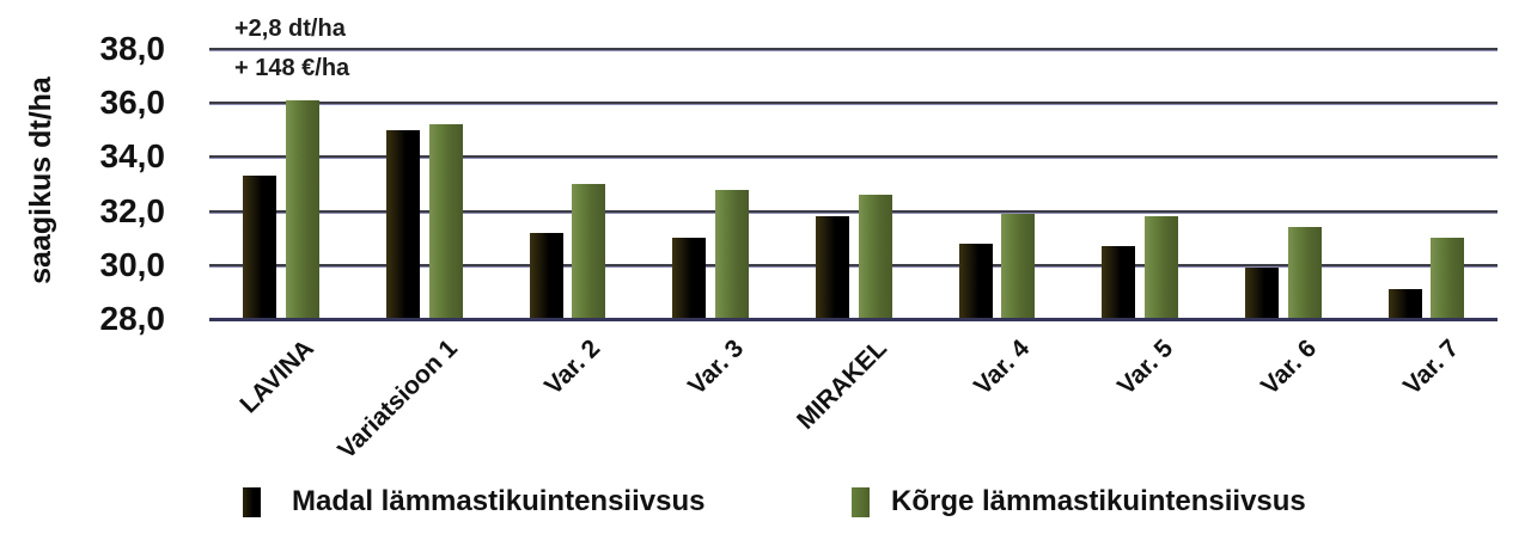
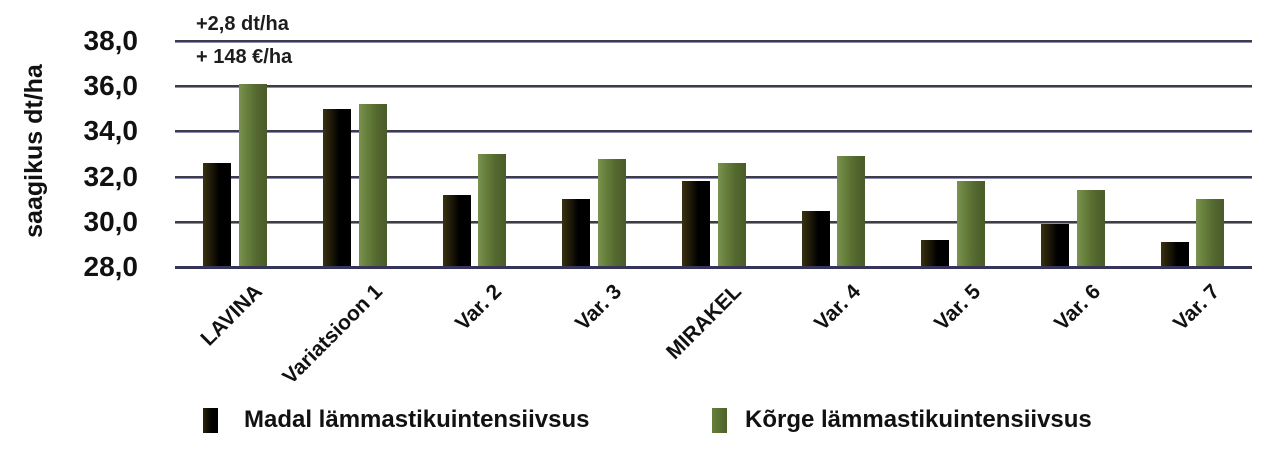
Madal lämmastikuintensiivsus/LAVINA: 33,3 -> 32,6
Madal lämmastikuintensiivsus/Var. 4: 30,8 -> 30,5
Kõrge lämmastikuintensiivsus/Var. 4: 31,9 -> 32,9
Madal lämmastikuintensiivsus/Var. 5: 30,7 -> 29,2
